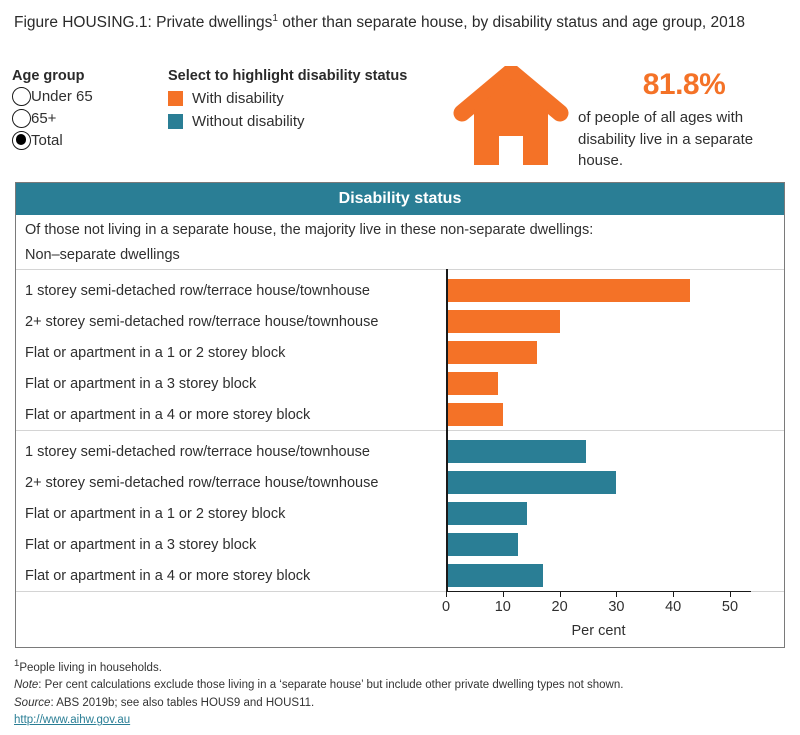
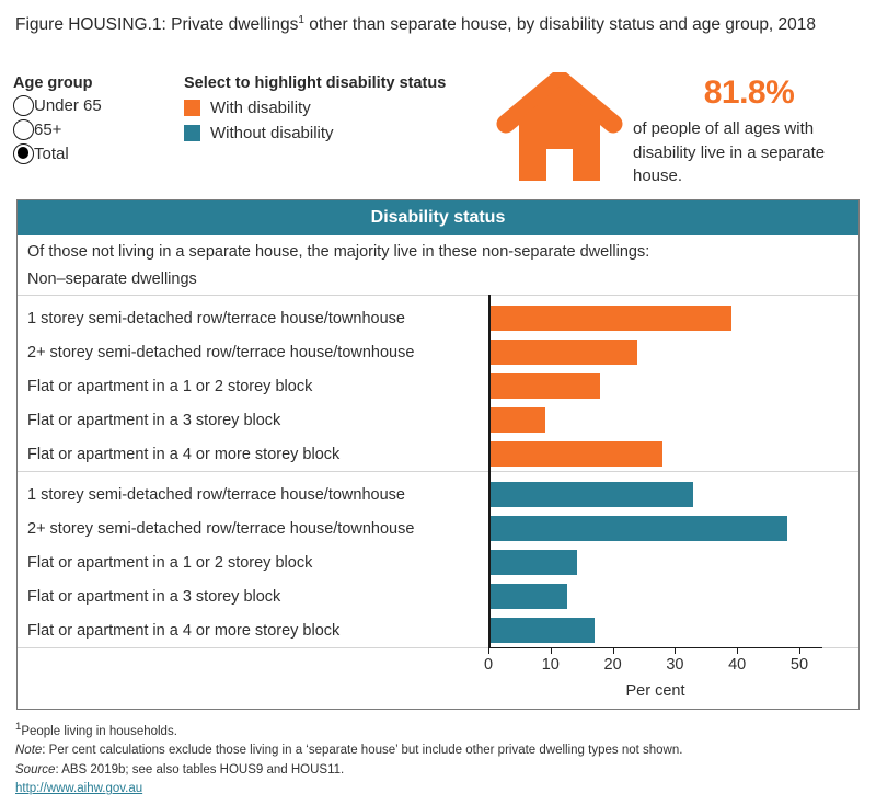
With disability/1 storey semi-detached row/terrace house/townhouse: 43 -> 39
Without disability/1 storey semi-detached row/terrace house/townhouse: 25 -> 33
With disability/2+ storey semi-detached row/terrace house/townhouse: 20 -> 24
Without disability/2+ storey semi-detached row/terrace house/townhouse: 30 -> 48
With disability/Flat or apartment in a 1 or 2 storey block: 16 -> 18
With disability/Flat or apartment in a 4 or more storey block: 10 -> 28
